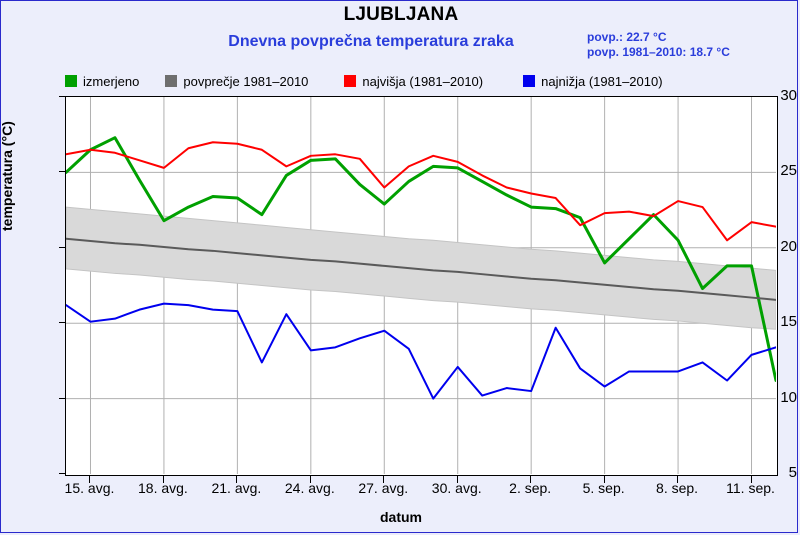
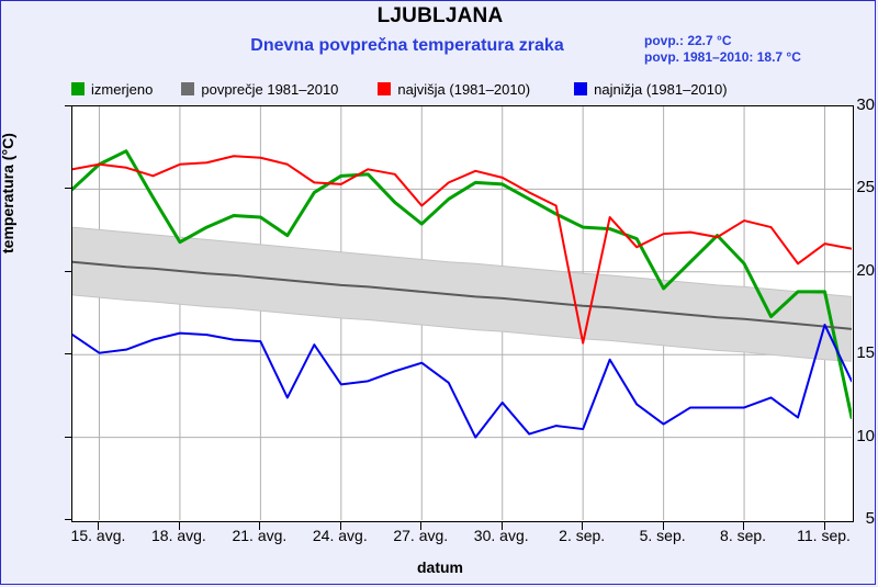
najvišja (1981–2010)/18. avg.: 25.3 -> 26.5
najvišja (1981–2010)/24. avg.: 26.1 -> 25.3
najvišja (1981–2010)/2. sep.: 23.6 -> 15.7
najnižja (1981–2010)/11. sep.: 12.9 -> 16.8
